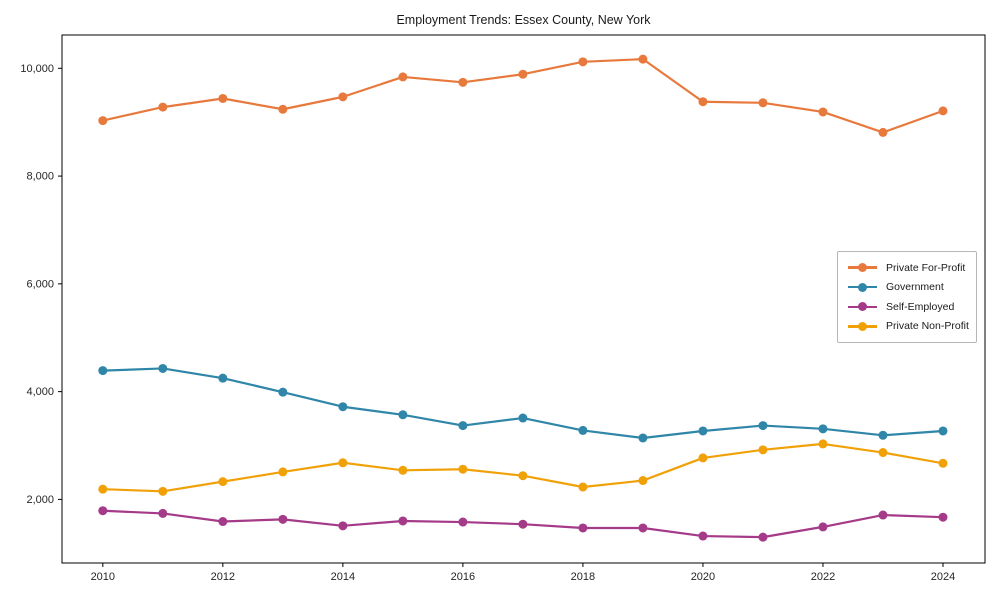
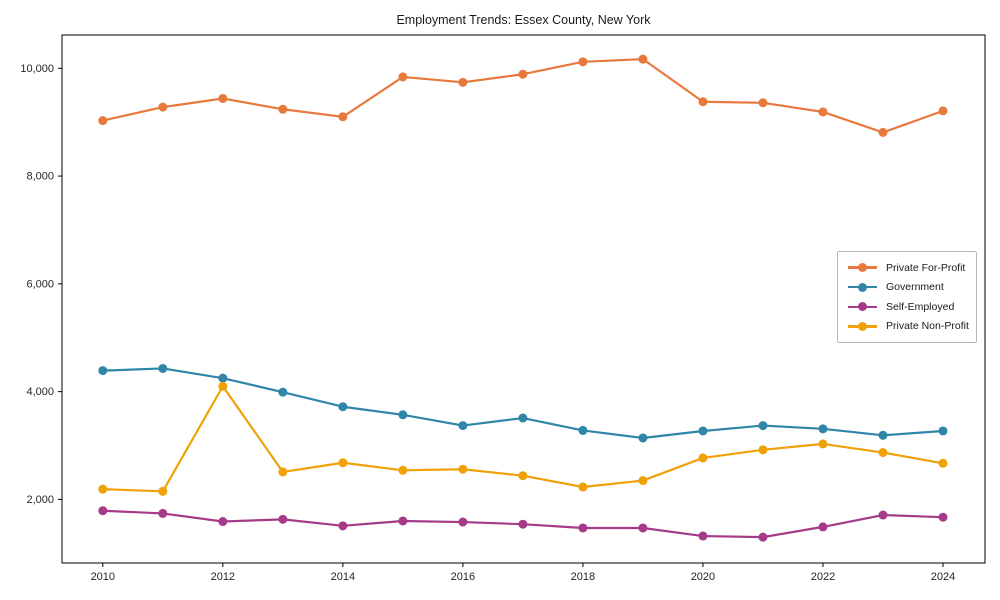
Private Non-Profit/2012: 2300 -> 4100
Private For-Profit/2014: 9500 -> 9100
